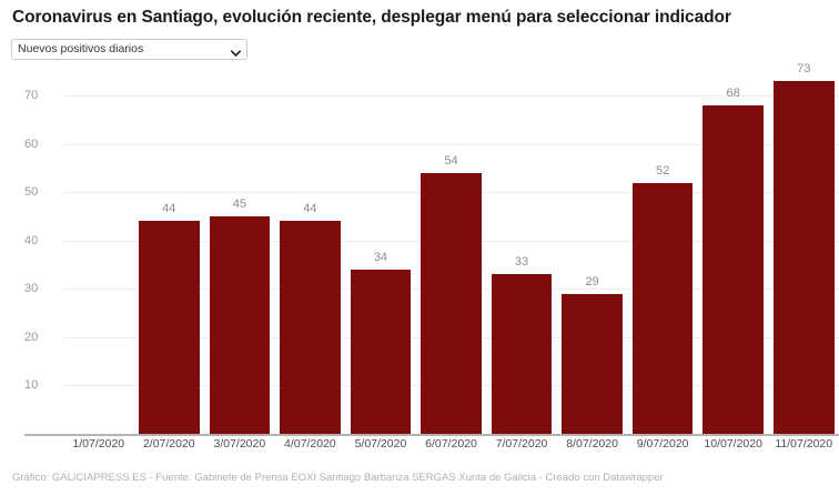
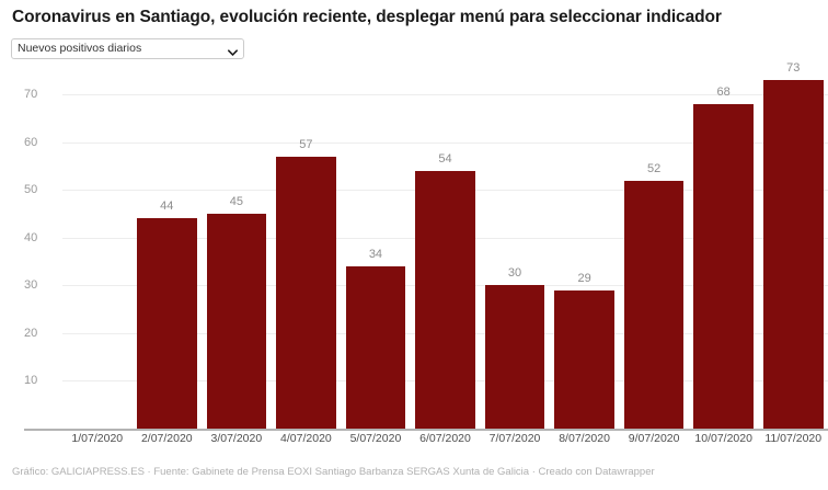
4/07/2020: 44 -> 57
7/07/2020: 33 -> 30
